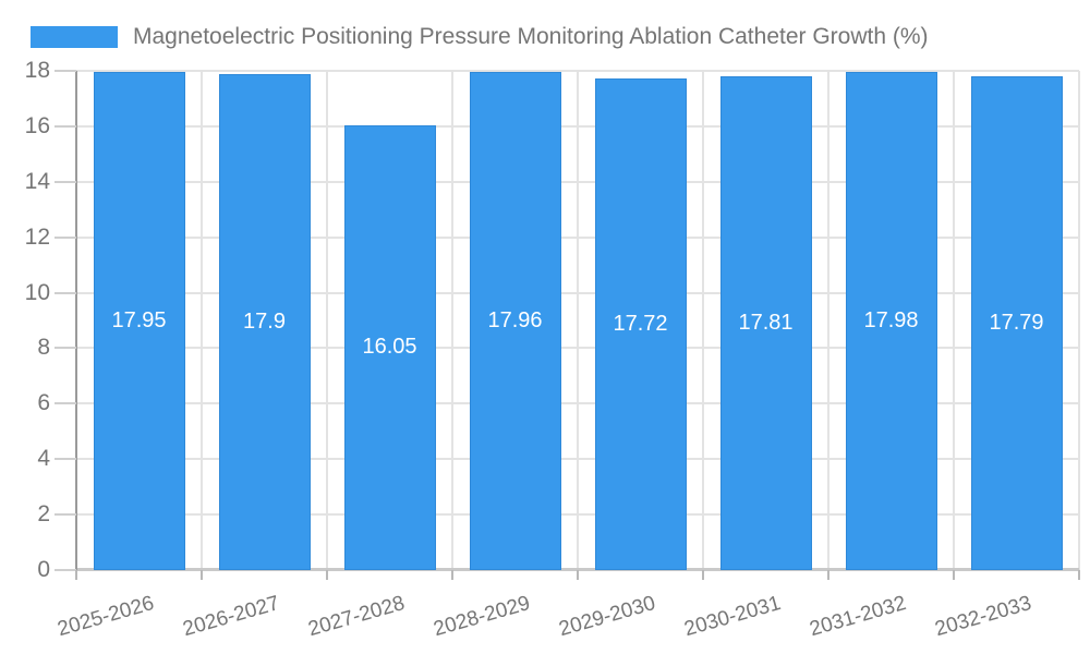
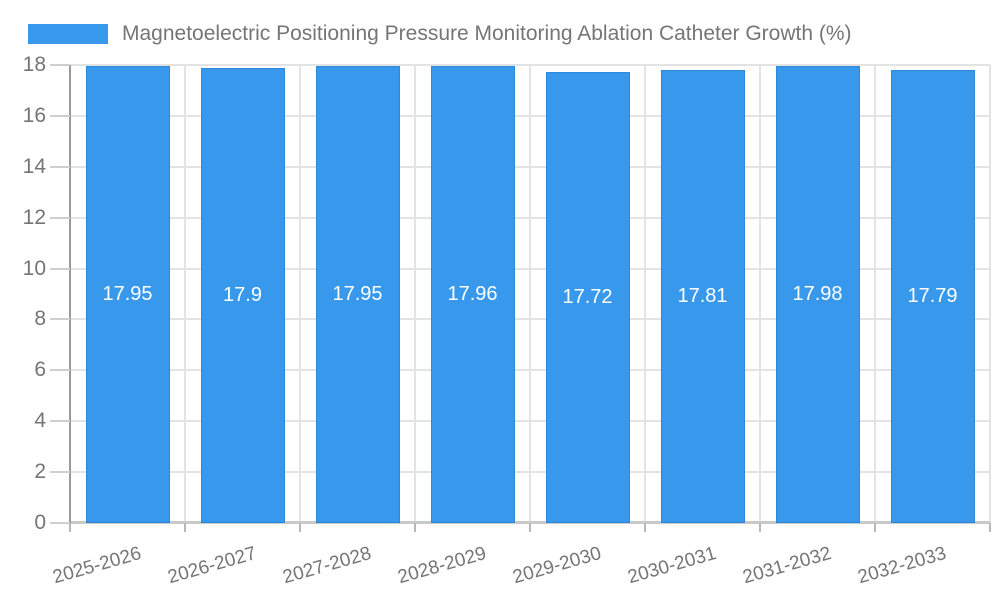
2027-2028: 16.05 -> 17.95
